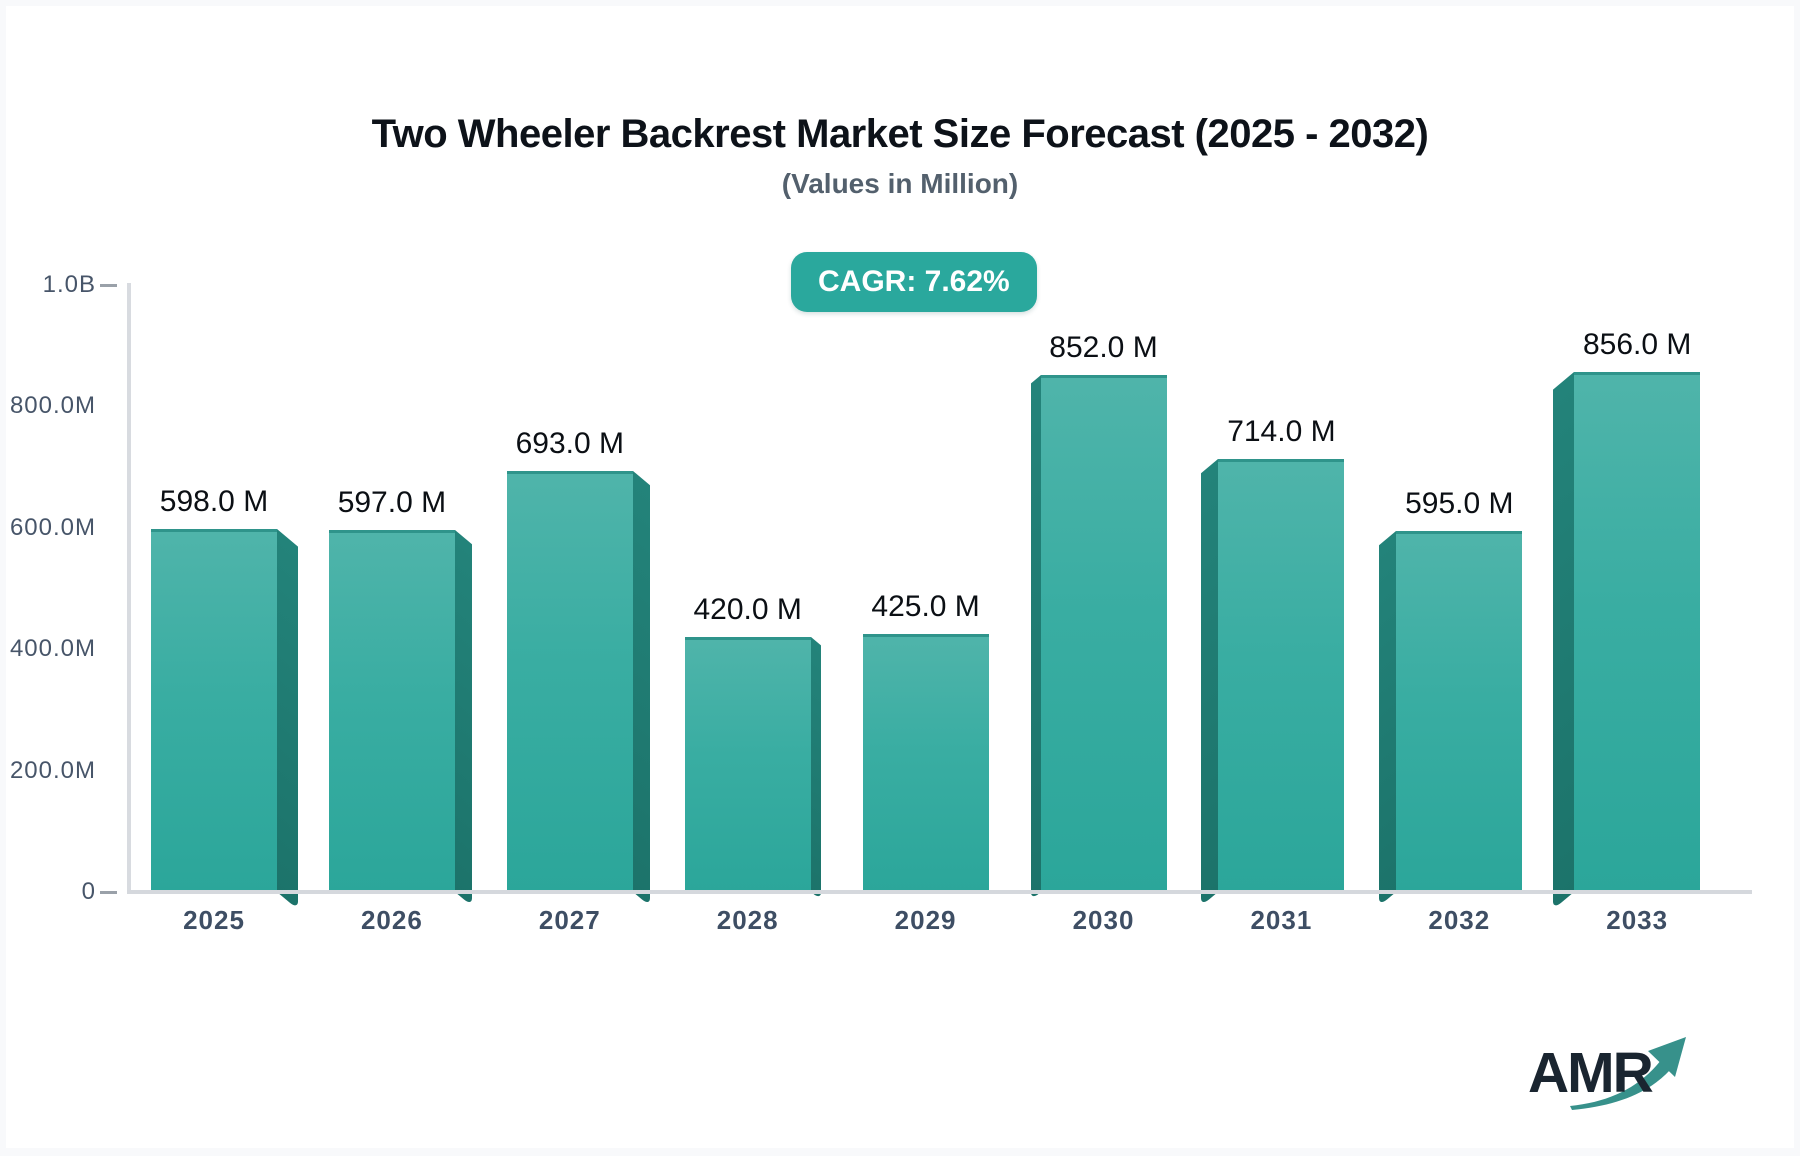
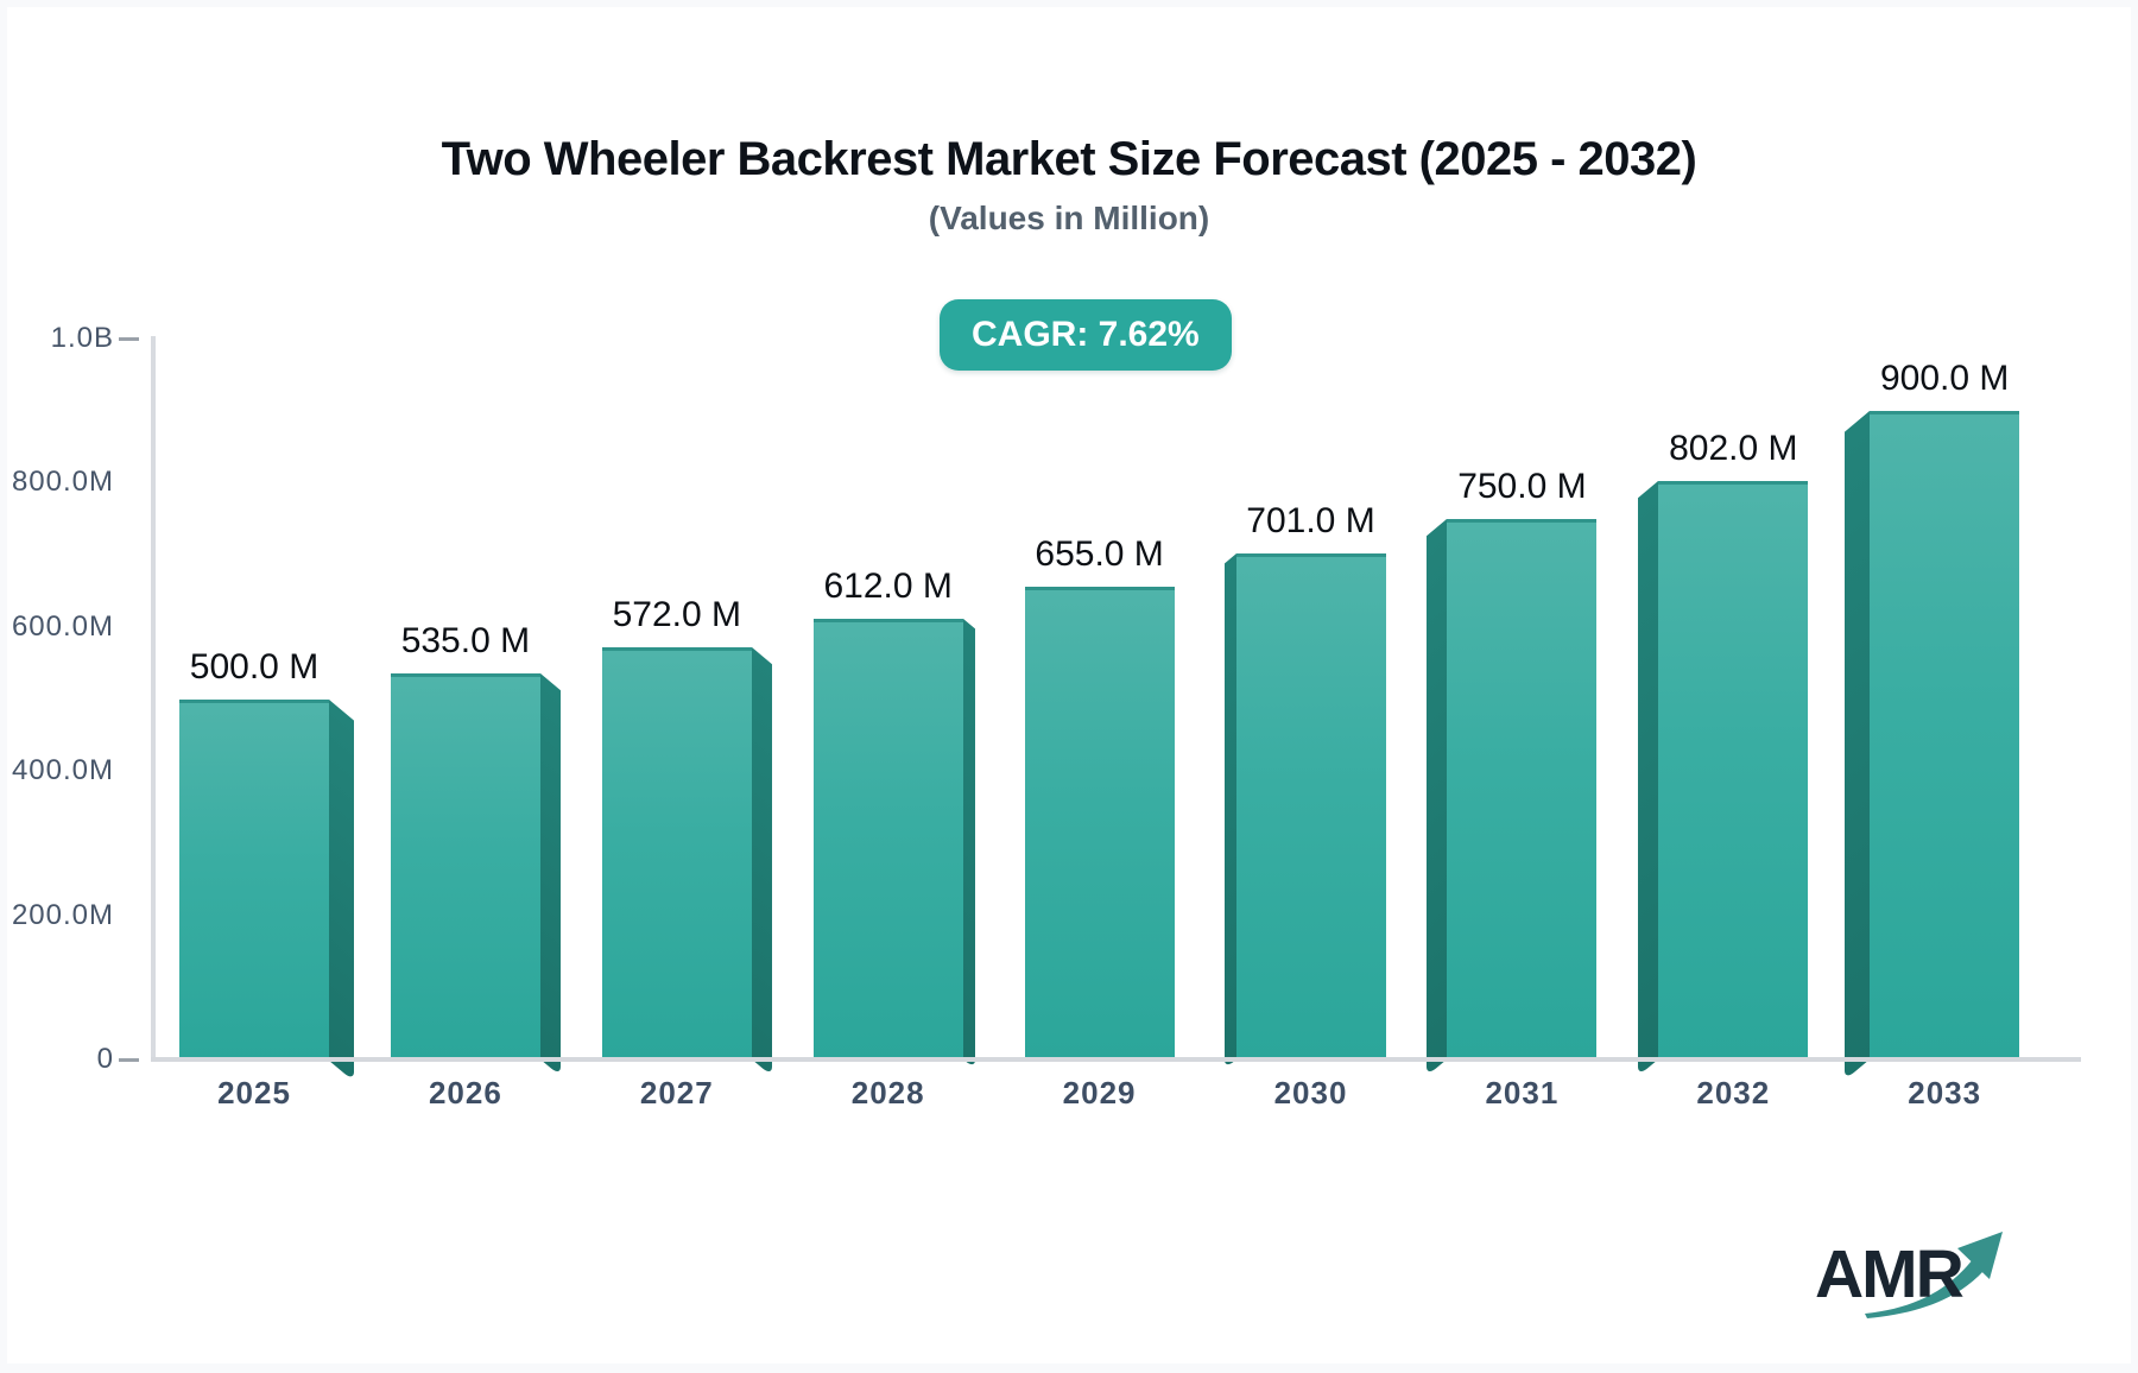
2025: 598.0 -> 500.0
2026: 597.0 -> 535.0
2027: 693.0 -> 572.0
2028: 420.0 -> 612.0
2029: 425.0 -> 655.0
2030: 852.0 -> 701.0
2031: 714.0 -> 750.0
2032: 595.0 -> 802.0
2033: 856.0 -> 900.0
